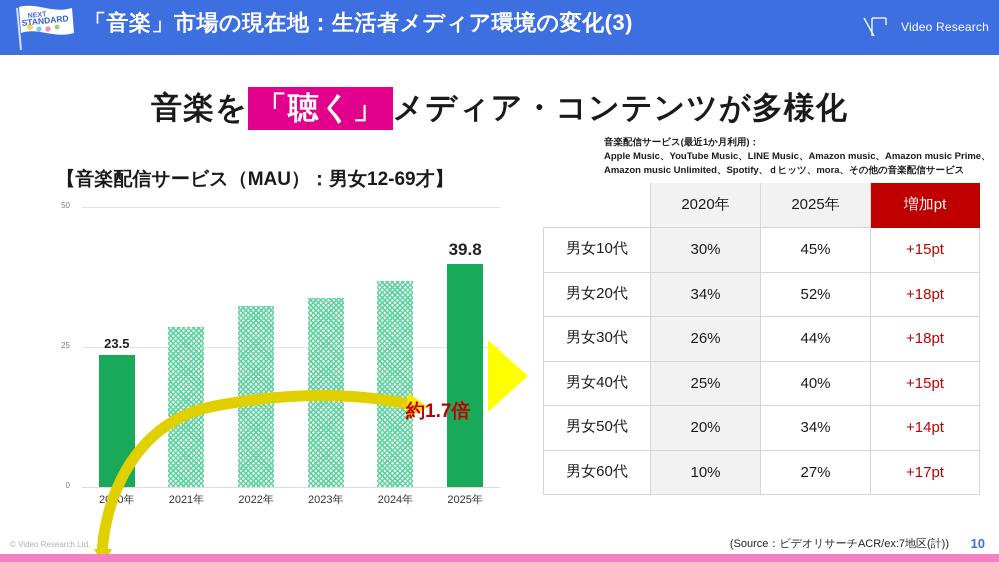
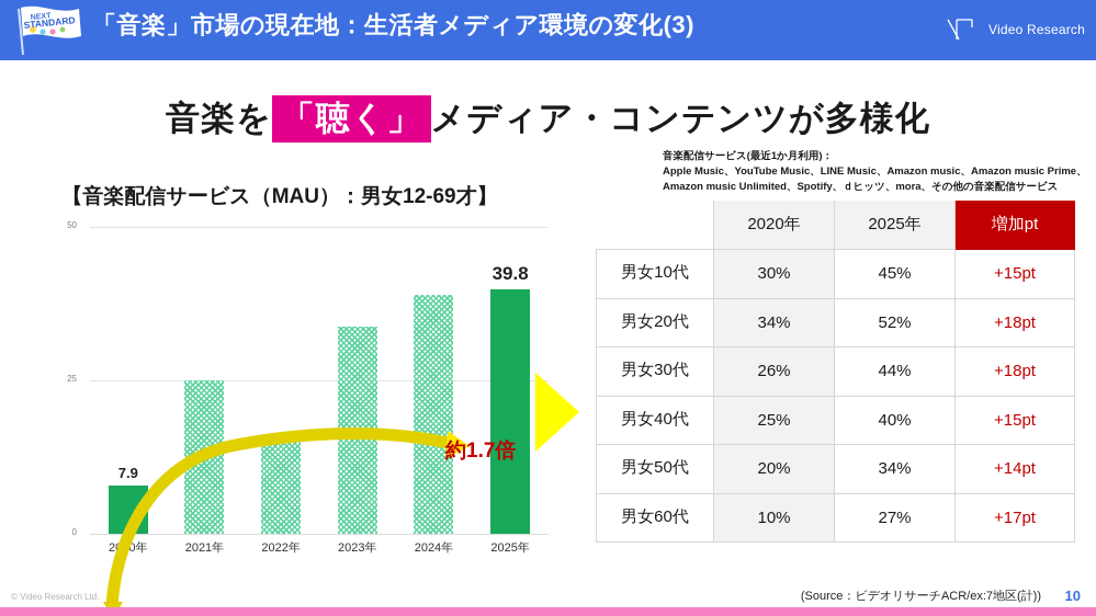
2020年: 23.5 -> 7.9
2021年: 28 -> 25
2022年: 32 -> 15
2024年: 37 -> 39
